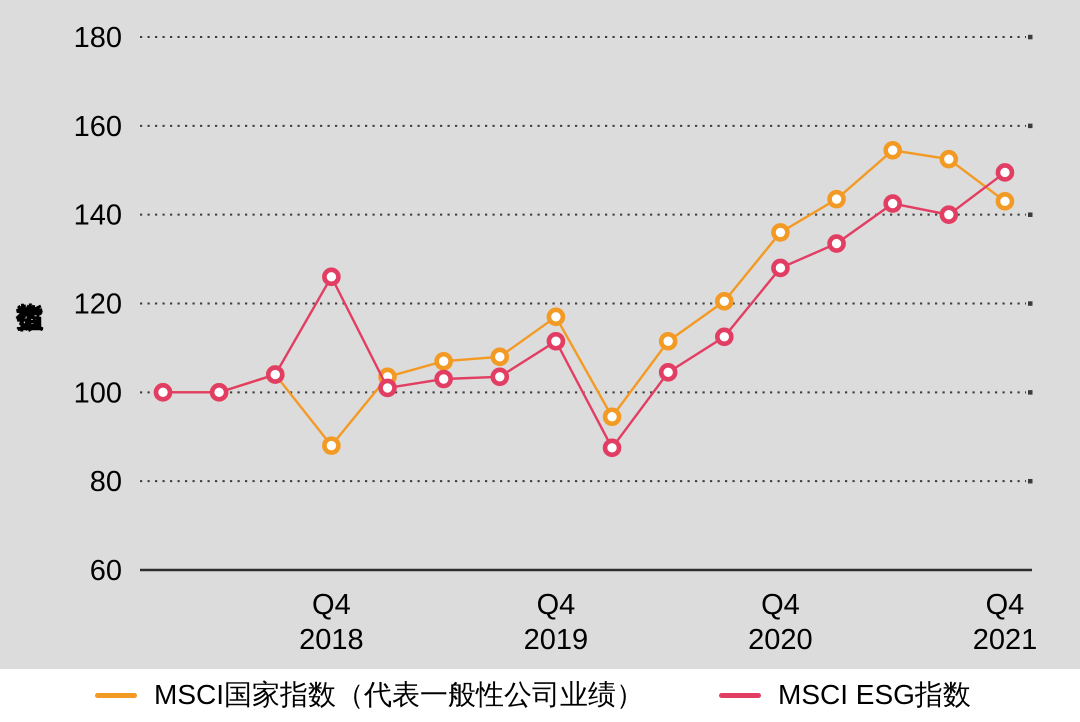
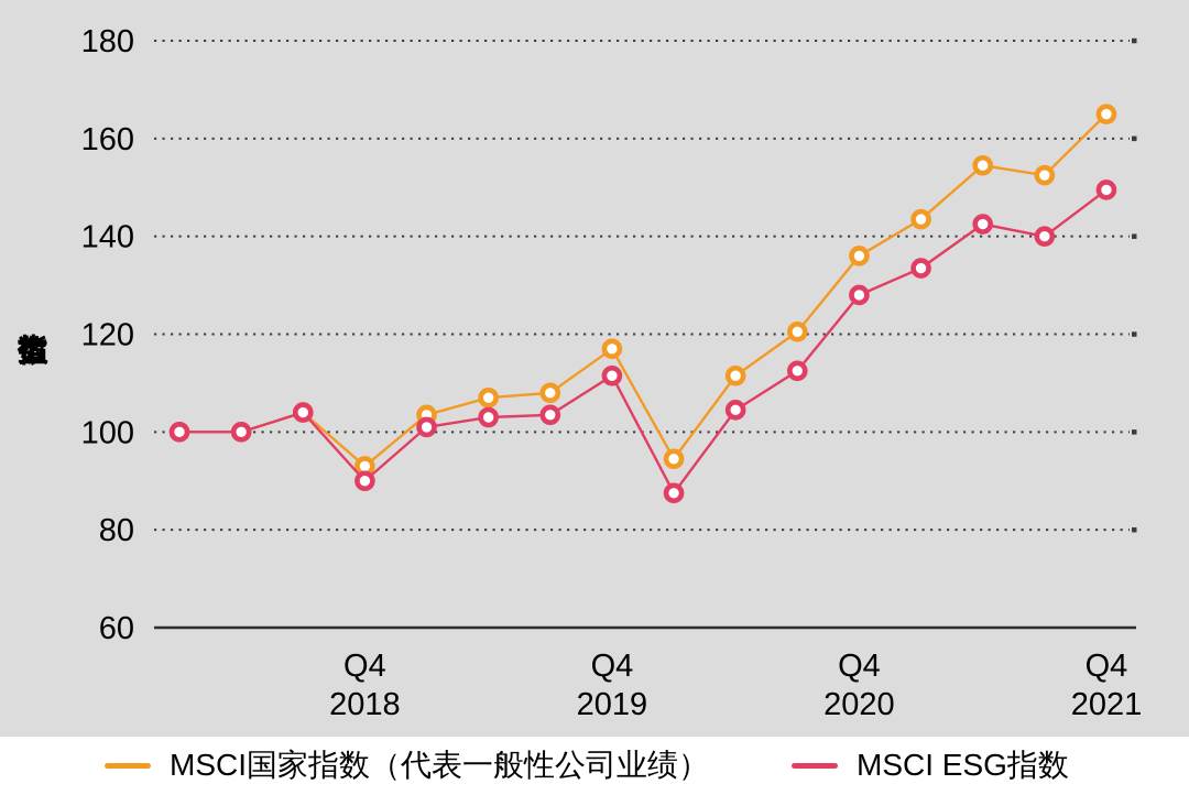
MSCI国家指数（代表一般性公司业绩）/Q4 2018: 88 -> 93
MSCI ESG指数/Q4 2018: 126 -> 90
MSCI国家指数（代表一般性公司业绩）/Q4 2021: 143 -> 165
